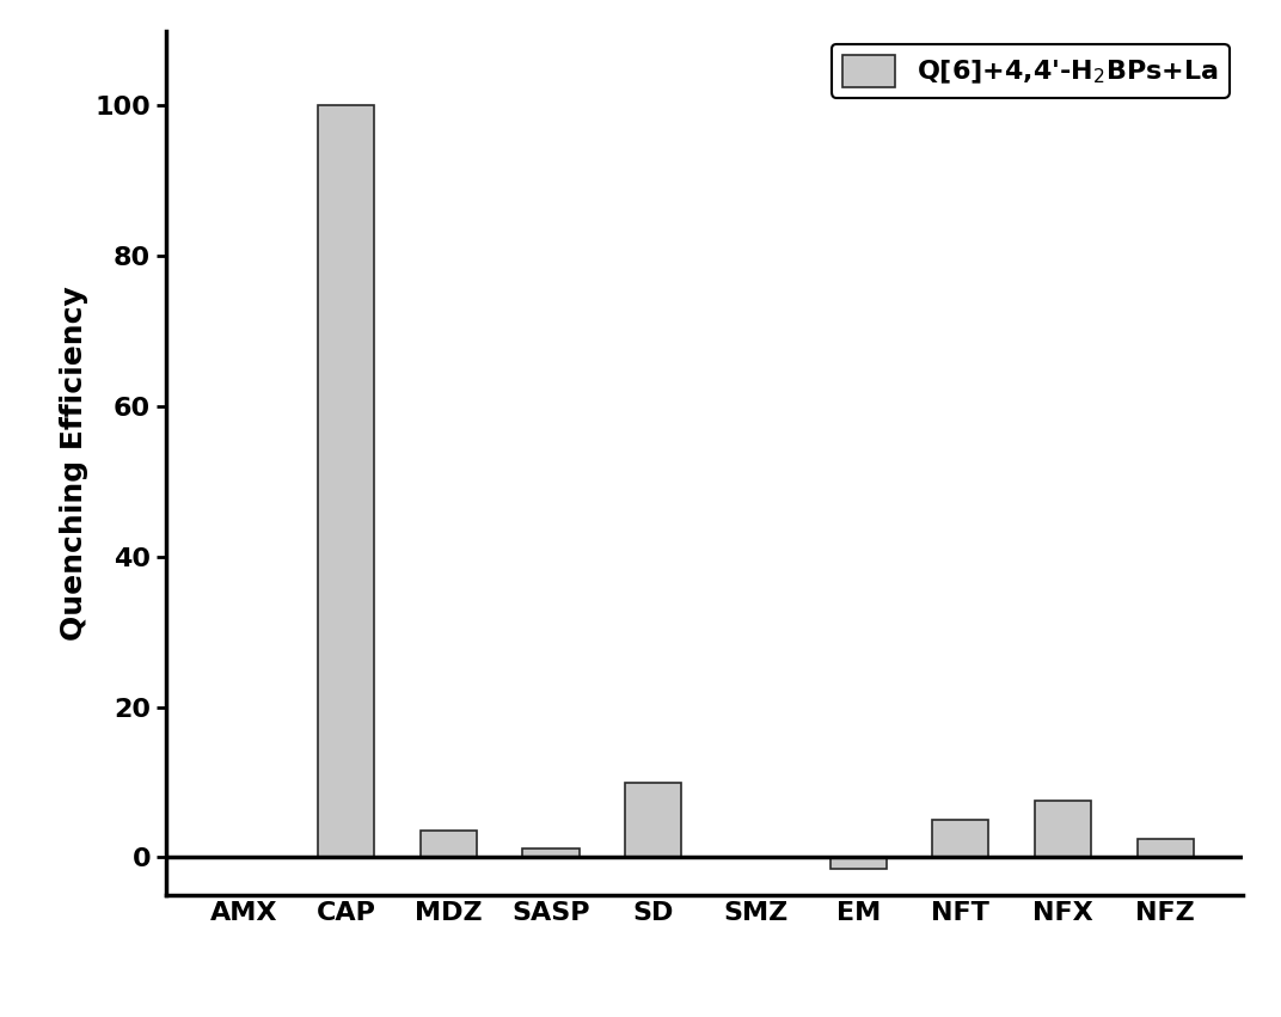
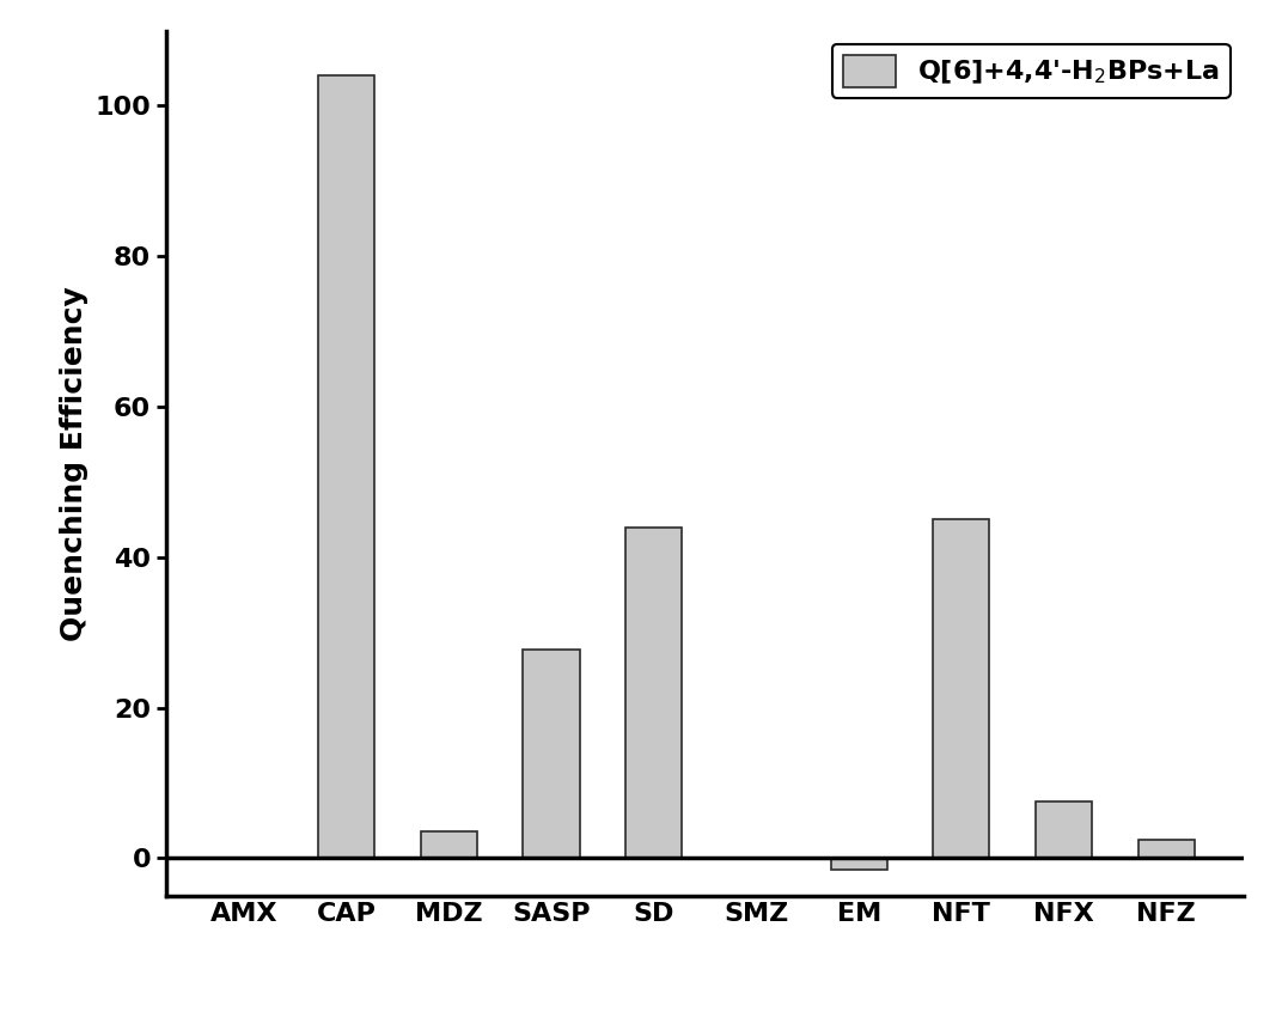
CAP: 100.0 -> 104.0
SASP: 1.2 -> 27.8
SD: 10.0 -> 44.0
NFT: 5.0 -> 45.0
